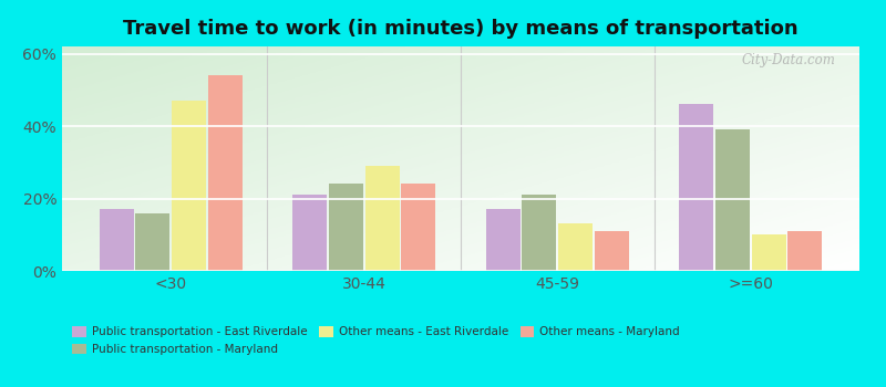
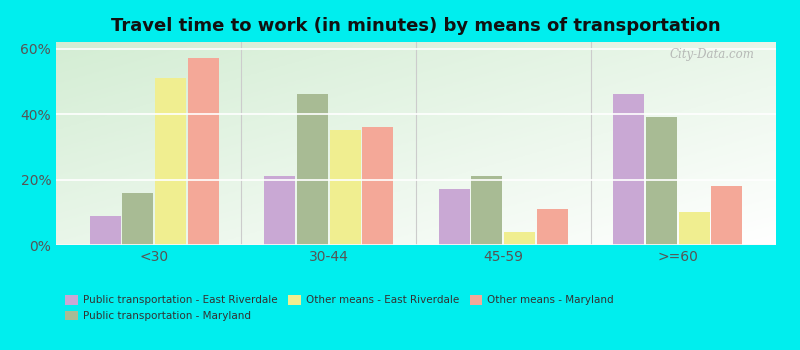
Public transportation - East Riverdale/<30: 17% -> 9%
Other means - East Riverdale/<30: 47% -> 51%
Other means - Maryland/<30: 54% -> 57%
Public transportation - Maryland/30-44: 24% -> 46%
Other means - East Riverdale/30-44: 29% -> 35%
Other means - Maryland/30-44: 24% -> 36%
Other means - East Riverdale/45-59: 13% -> 4%
Other means - Maryland/>=60: 11% -> 18%
